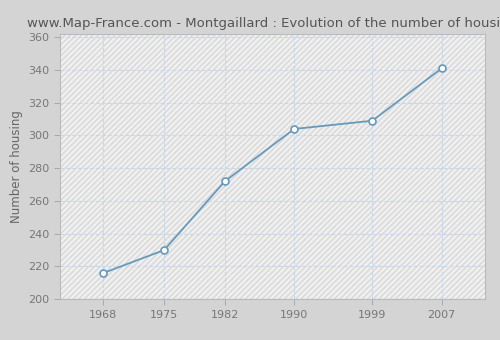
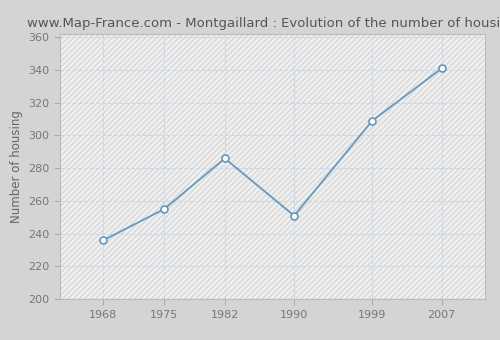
1968: 216 -> 236
1975: 230 -> 255
1982: 272 -> 286
1990: 304 -> 251
